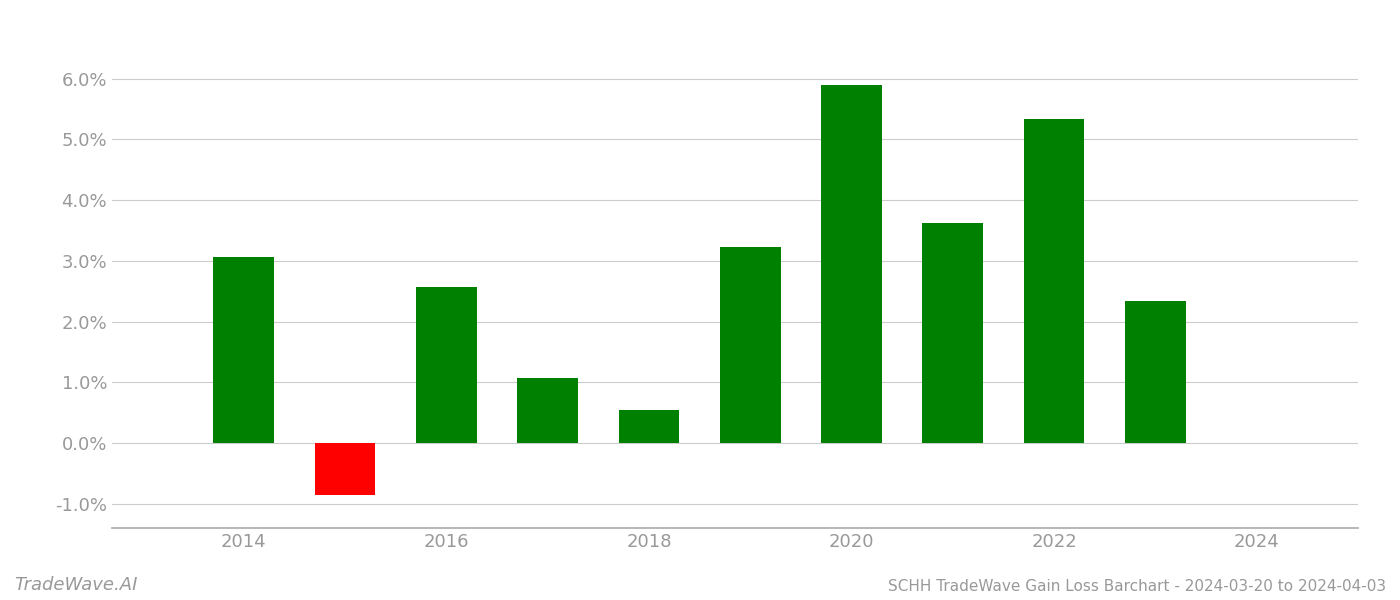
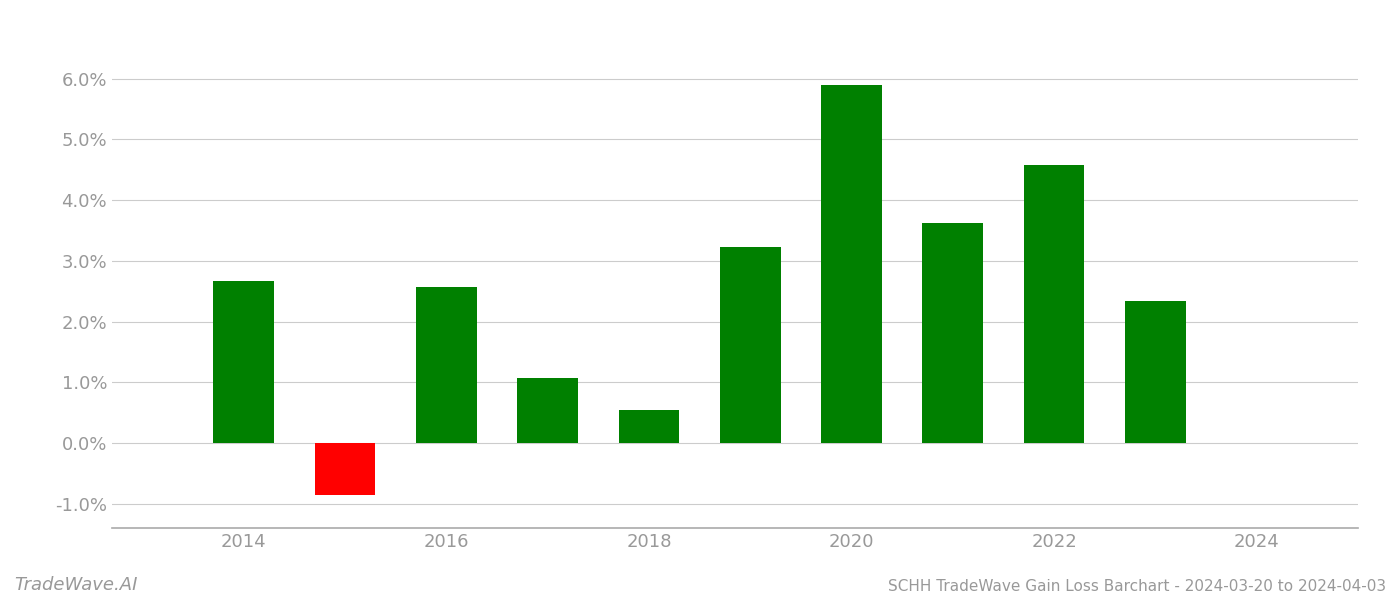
2014: 3.06% -> 2.67%
2022: 5.34% -> 4.57%
